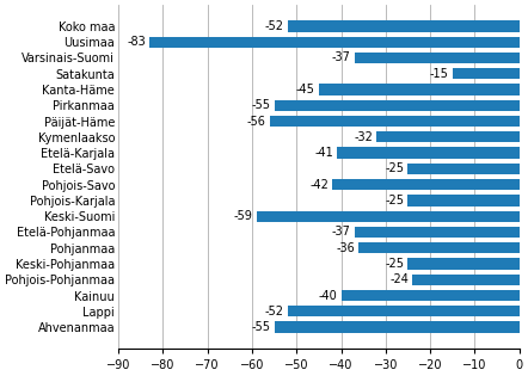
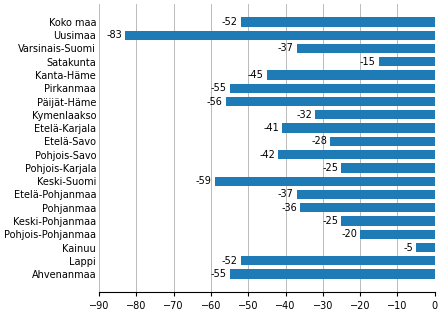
Etelä-Savo: -25 -> -28
Pohjois-Pohjanmaa: -24 -> -20
Kainuu: -40 -> -5
